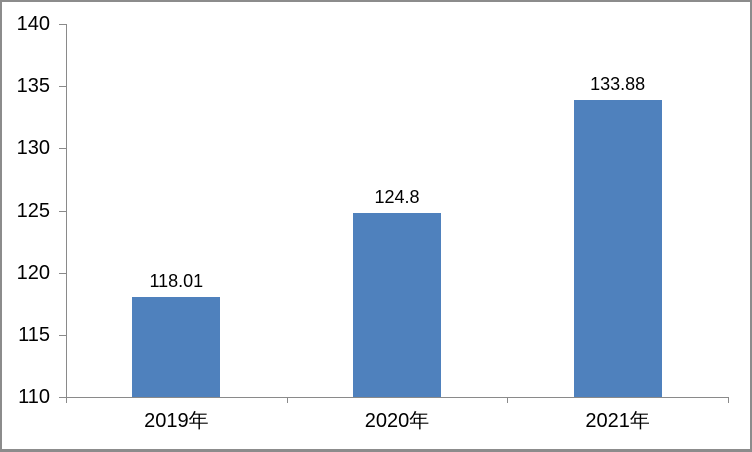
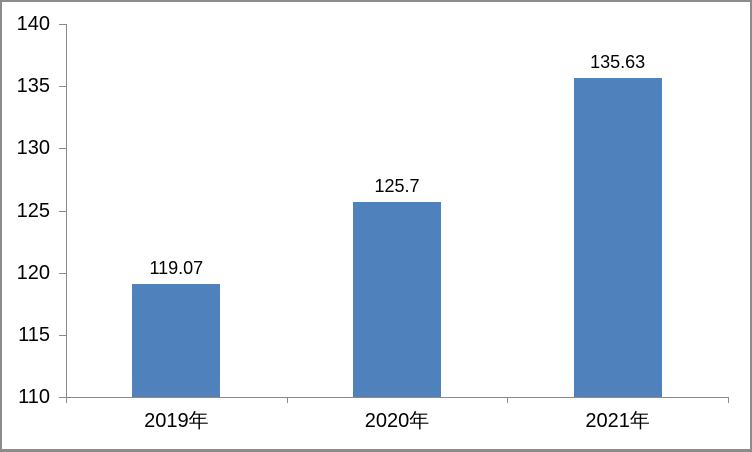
2019年: 118.01 -> 119.07
2020年: 124.8 -> 125.7
2021年: 133.88 -> 135.63
